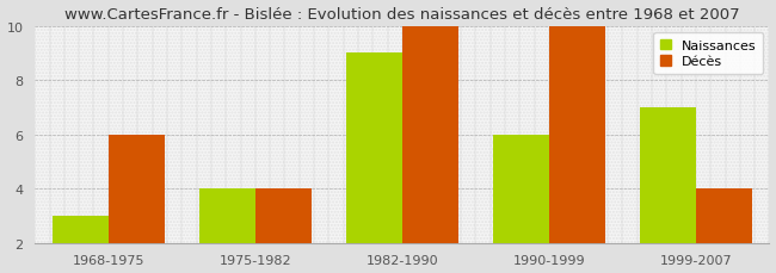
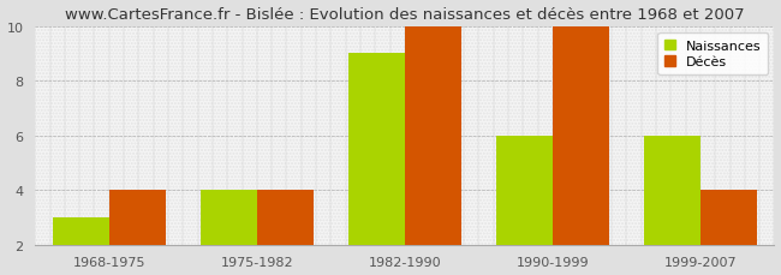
Décès/1968-1975: 6 -> 4
Naissances/1999-2007: 7 -> 6
